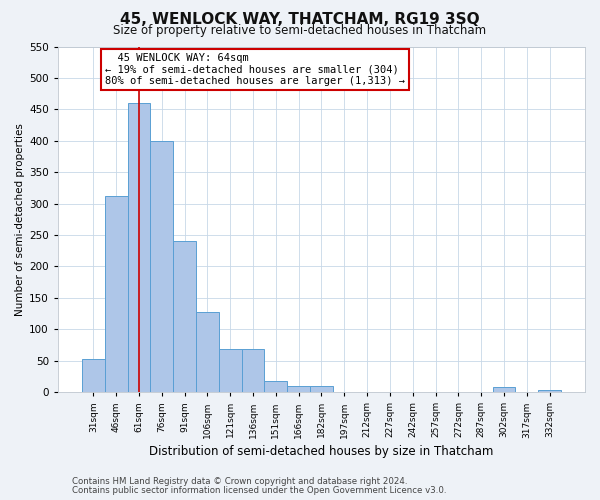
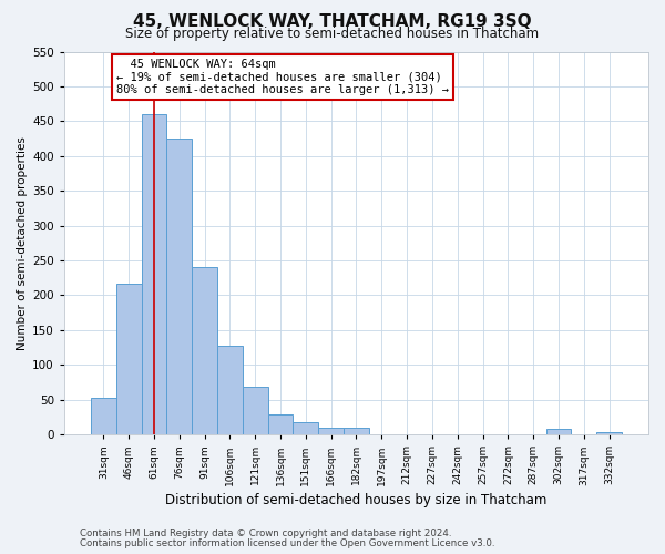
46sqm: 312 -> 217
76sqm: 400 -> 425
136sqm: 68 -> 29
